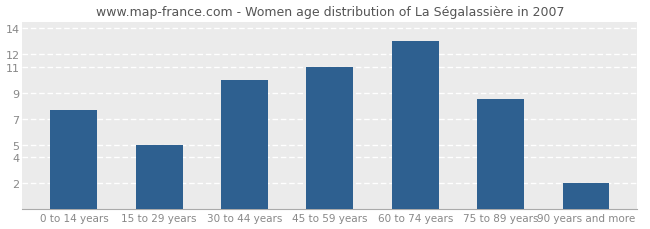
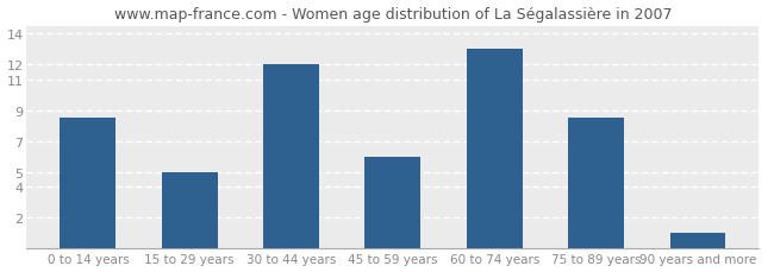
0 to 14 years: 7.7 -> 8.5
30 to 44 years: 10.0 -> 12.0
45 to 59 years: 11.0 -> 6.0
90 years and more: 2.0 -> 1.0
